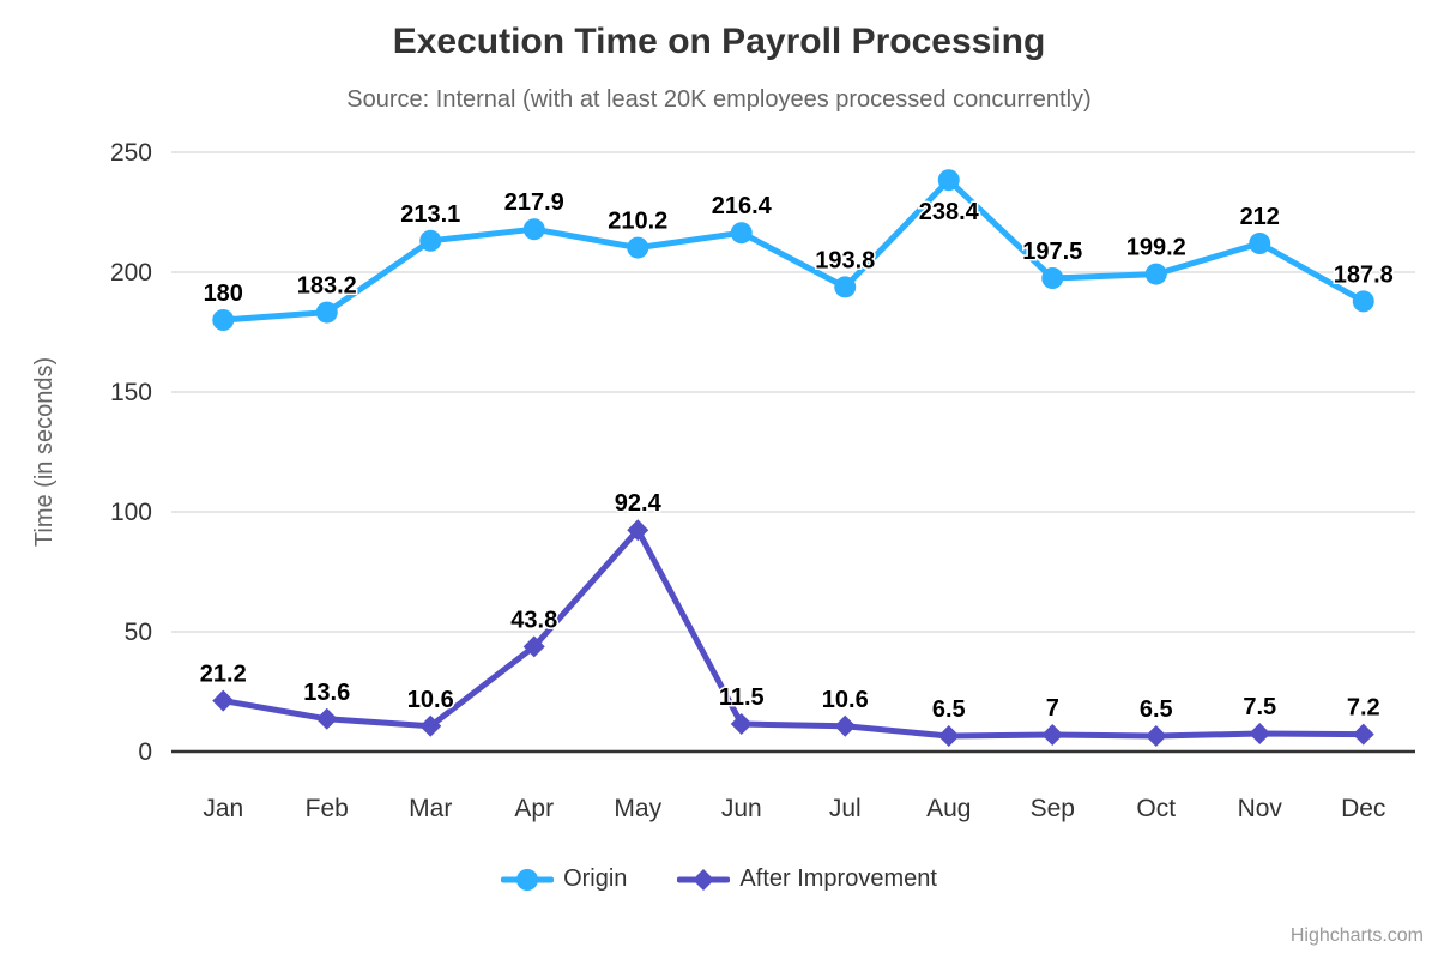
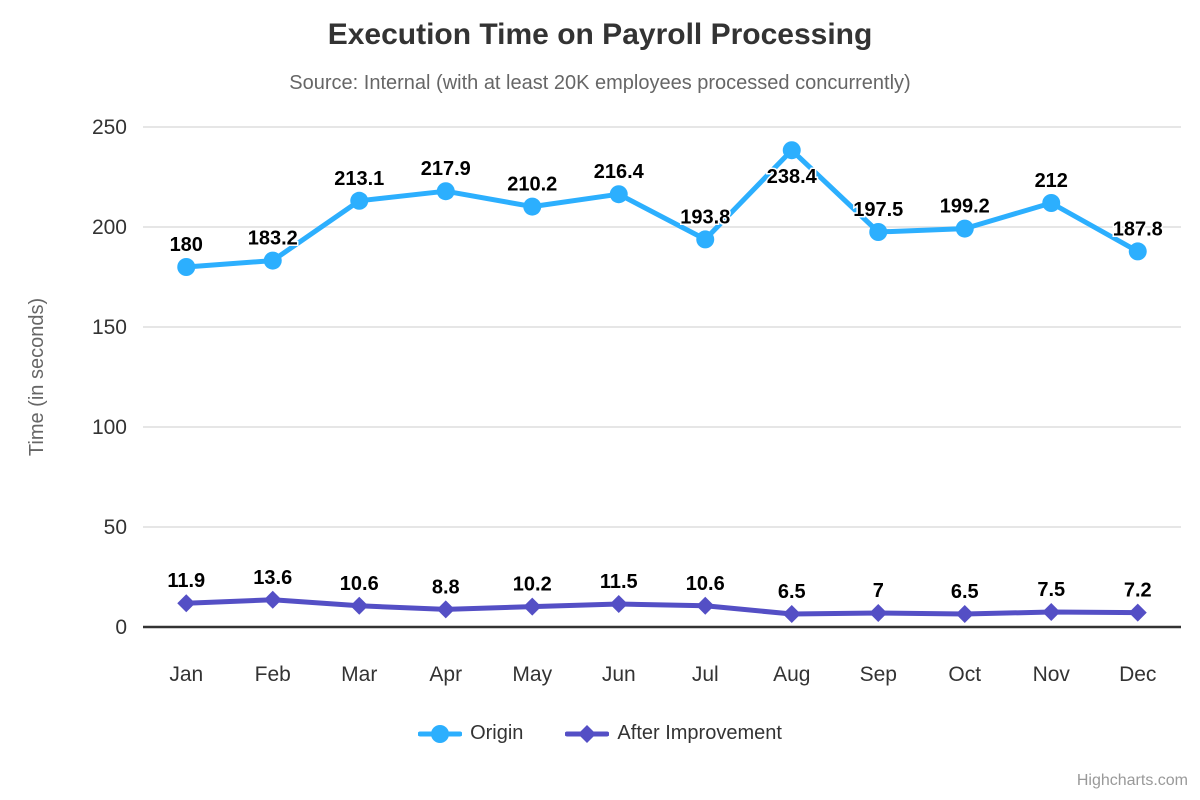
After Improvement/Jan: 21.2 -> 11.9
After Improvement/Apr: 43.8 -> 8.8
After Improvement/May: 92.4 -> 10.2
